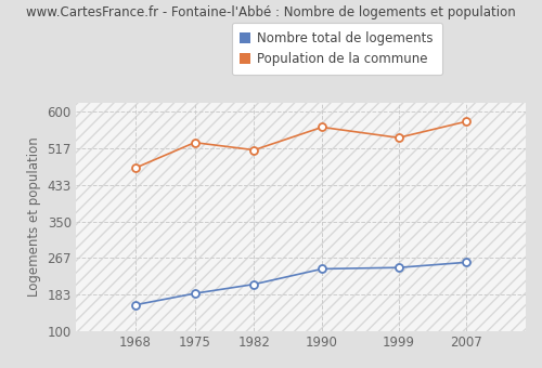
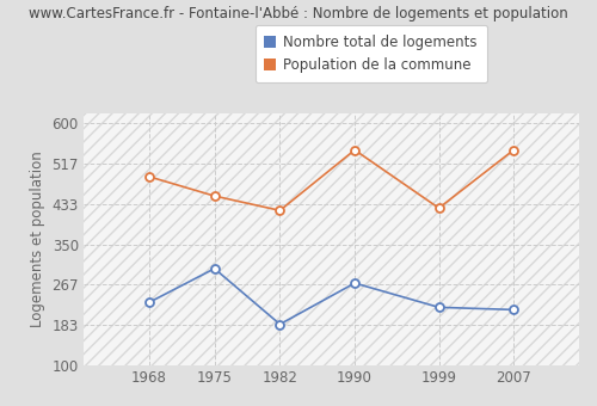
Nombre total de logements/1968: 160 -> 230
Population de la commune/1968: 472 -> 490
Nombre total de logements/1975: 186 -> 300
Population de la commune/1975: 530 -> 450
Nombre total de logements/1982: 207 -> 185
Population de la commune/1982: 513 -> 420
Nombre total de logements/1990: 242 -> 270
Population de la commune/1990: 565 -> 545
Nombre total de logements/1999: 245 -> 220
Population de la commune/1999: 541 -> 425
Nombre total de logements/2007: 257 -> 215
Population de la commune/2007: 578 -> 545
